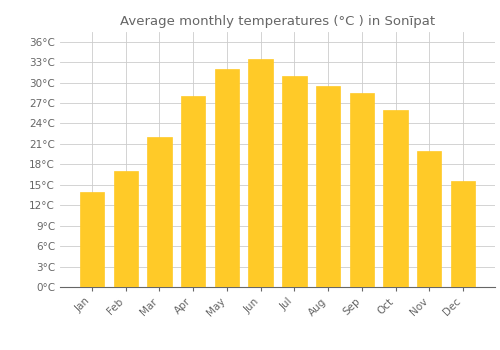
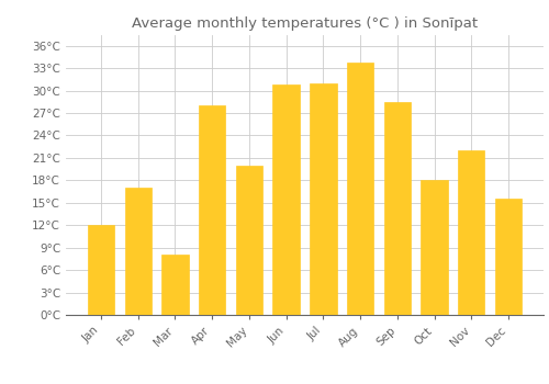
Jan: 14.0°C -> 12.0°C
Mar: 22.0°C -> 8.0°C
May: 32.0°C -> 20.0°C
Jun: 33.5°C -> 30.8°C
Aug: 29.5°C -> 33.8°C
Oct: 26.0°C -> 18.0°C
Nov: 20.0°C -> 22.0°C
